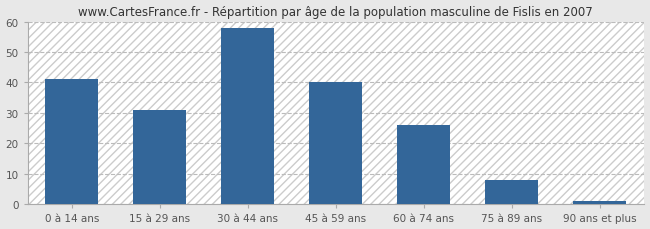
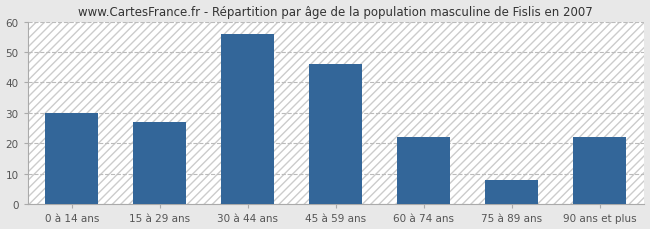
0 à 14 ans: 41 -> 30
15 à 29 ans: 31 -> 27
30 à 44 ans: 58 -> 56
45 à 59 ans: 40 -> 46
60 à 74 ans: 26 -> 22
90 ans et plus: 1 -> 22
